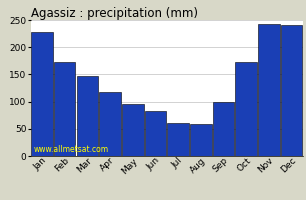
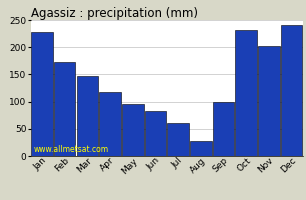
Aug: 58 -> 28
Oct: 172 -> 232
Nov: 242 -> 202
